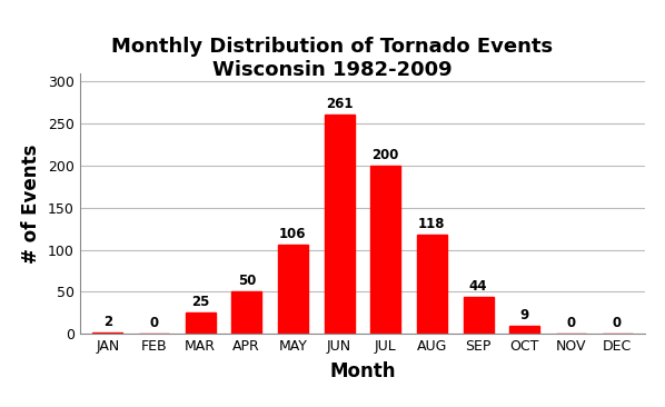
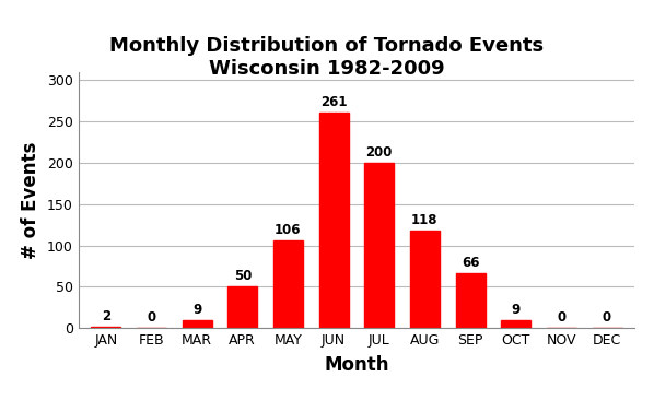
MAR: 25 -> 9
SEP: 44 -> 66
